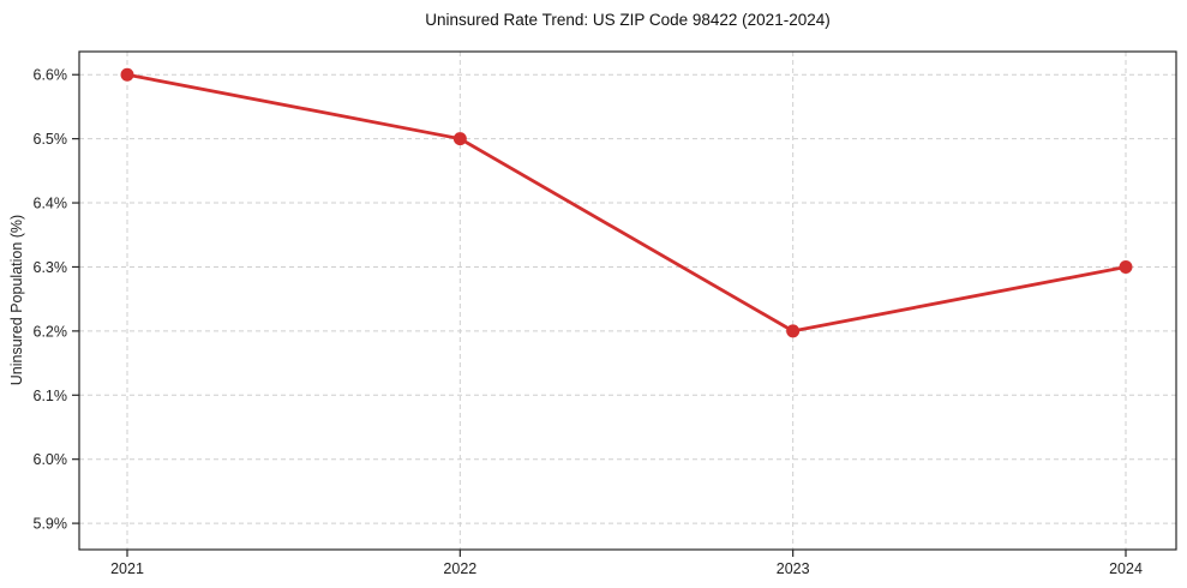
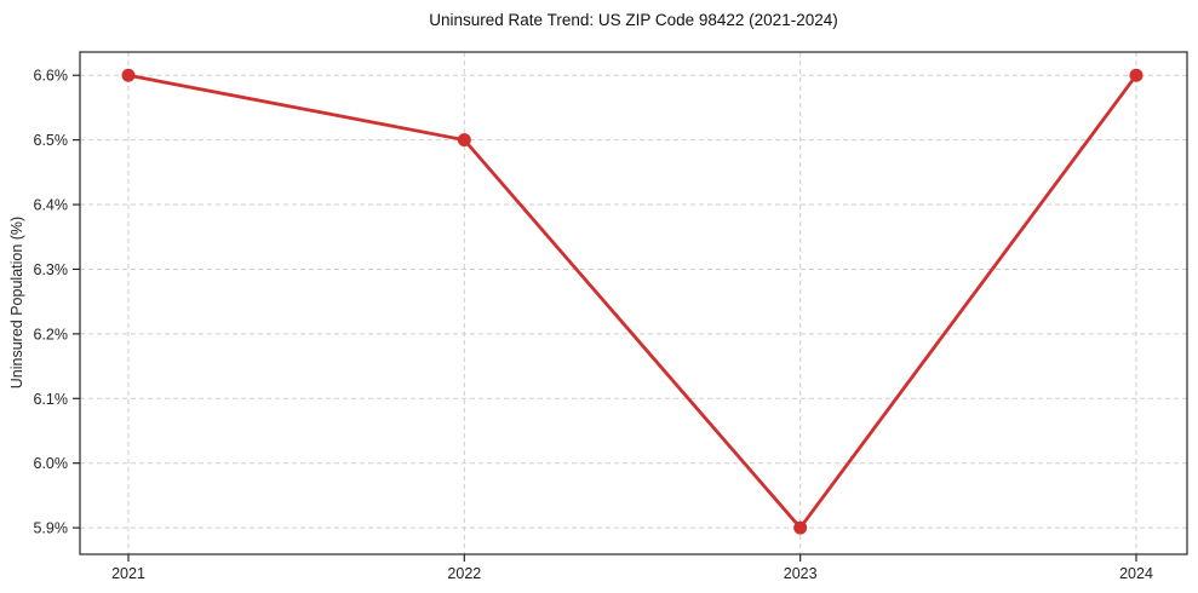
2023: 6.2% -> 5.9%
2024: 6.3% -> 6.6%
